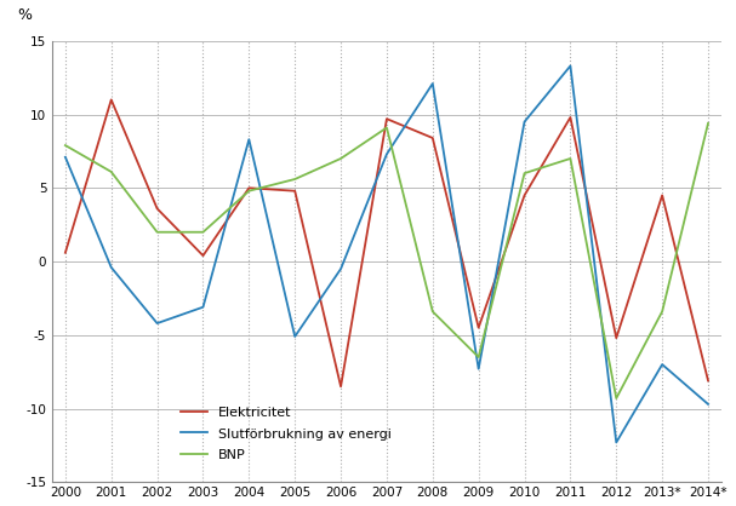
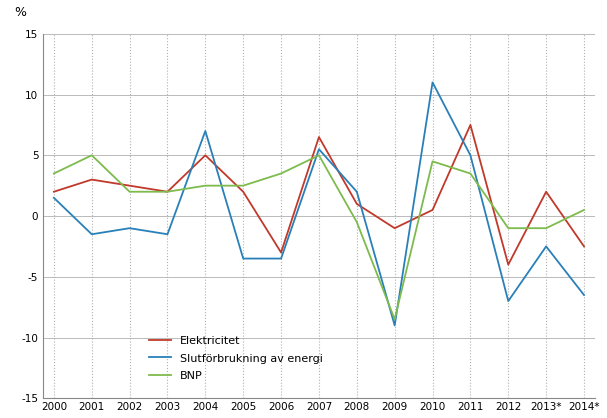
Elektricitet/2000: 0.6 -> 2.0
Slutförbrukning av energi/2000: 7.1 -> 1.5
BNP/2000: 7.9 -> 3.5
Elektricitet/2001: 11.0 -> 3.0
Slutförbrukning av energi/2001: -0.4 -> -1.5
BNP/2001: 6.1 -> 5.0
Elektricitet/2002: 3.6 -> 2.5
Slutförbrukning av energi/2002: -4.2 -> -1.0
Elektricitet/2003: 0.4 -> 2.0
Slutförbrukning av energi/2003: -3.1 -> -1.5
Slutförbrukning av energi/2004: 8.3 -> 7.0
BNP/2004: 4.8 -> 2.5
Elektricitet/2005: 4.8 -> 2.0
Slutförbrukning av energi/2005: -5.1 -> -3.5
BNP/2005: 5.6 -> 2.5
Elektricitet/2006: -8.5 -> -3.0
Slutförbrukning av energi/2006: -0.5 -> -3.5
BNP/2006: 7.0 -> 3.5
Elektricitet/2007: 9.7 -> 6.5
Slutförbrukning av energi/2007: 7.3 -> 5.5
BNP/2007: 9.1 -> 5.0
Elektricitet/2008: 8.4 -> 1.0
Slutförbrukning av energi/2008: 12.1 -> 2.0
BNP/2008: -3.4 -> -0.5
Elektricitet/2009: -4.5 -> -1.0
Slutförbrukning av energi/2009: -7.3 -> -9.0
BNP/2009: -6.5 -> -8.5
Elektricitet/2010: 4.5 -> 0.5
Slutförbrukning av energi/2010: 9.5 -> 11.0
BNP/2010: 6.0 -> 4.5
Elektricitet/2011: 9.8 -> 7.5
Slutförbrukning av energi/2011: 13.3 -> 5.0
BNP/2011: 7.0 -> 3.5
Elektricitet/2012: -5.2 -> -4.0
Slutförbrukning av energi/2012: -12.3 -> -7.0
BNP/2012: -9.3 -> -1.0
Elektricitet/2013*: 4.5 -> 2.0
Slutförbrukning av energi/2013*: -7.0 -> -2.5
BNP/2013*: -3.4 -> -1.0
Elektricitet/2014*: -8.1 -> -2.5
Slutförbrukning av energi/2014*: -9.7 -> -6.5
BNP/2014*: 9.4 -> 0.5
